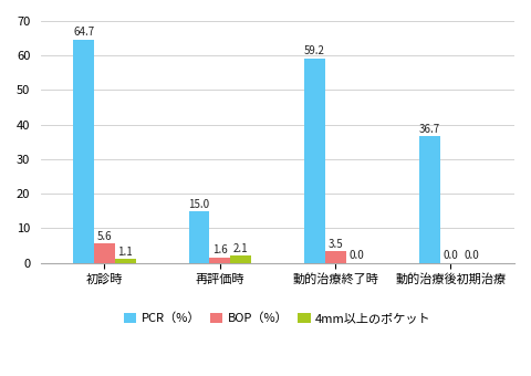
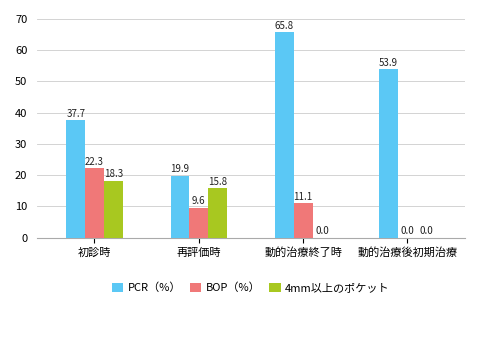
PCR（%）/初診時: 64.7 -> 37.7
BOP（%）/初診時: 5.6 -> 22.3
4mm以上のポケット/初診時: 1.1 -> 18.3
PCR（%）/再評価時: 15.0 -> 19.9
BOP（%）/再評価時: 1.6 -> 9.6
4mm以上のポケット/再評価時: 2.1 -> 15.8
PCR（%）/動的治療終了時: 59.2 -> 65.8
BOP（%）/動的治療終了時: 3.5 -> 11.1
PCR（%）/動的治療後初期治療: 36.7 -> 53.9
